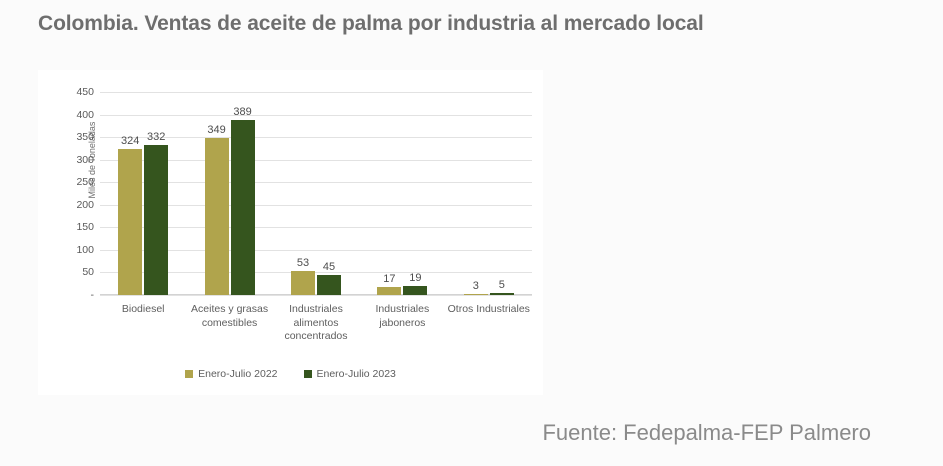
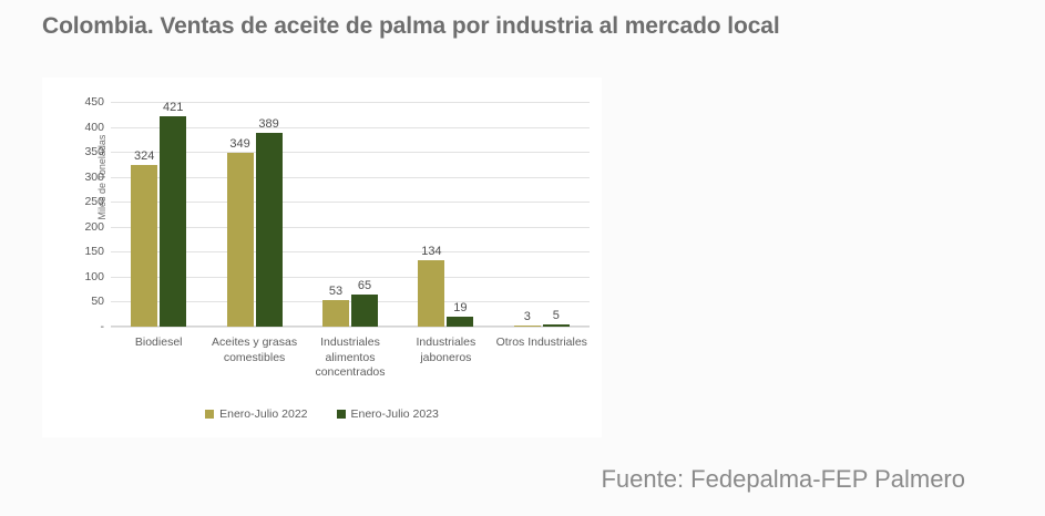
Enero-Julio 2023/Biodiesel: 332 -> 421
Enero-Julio 2023/Industriales alimentos concentrados: 45 -> 65
Enero-Julio 2022/Industriales jaboneros: 17 -> 134
